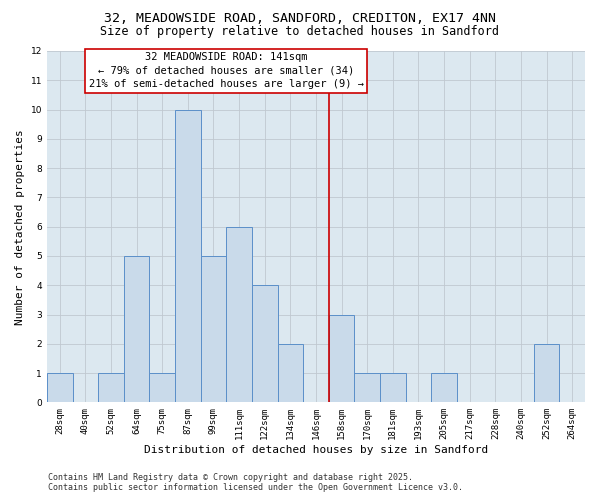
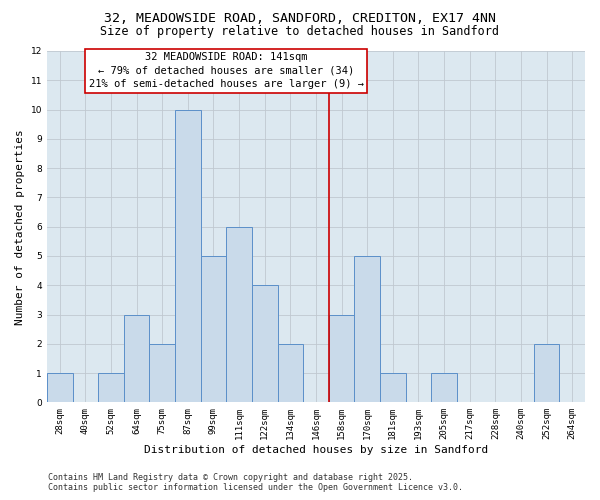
64sqm: 5 -> 3
75sqm: 1 -> 2
170sqm: 1 -> 5
